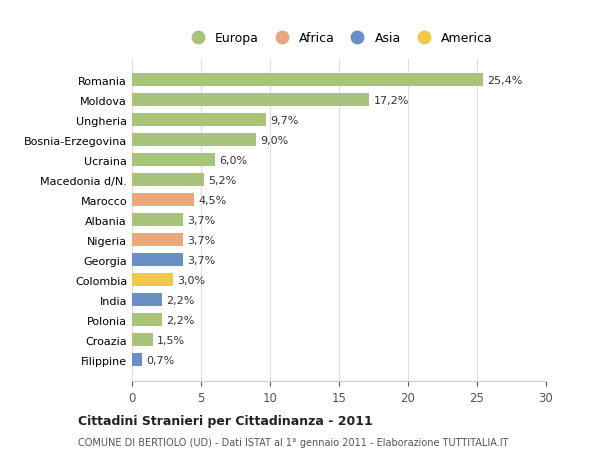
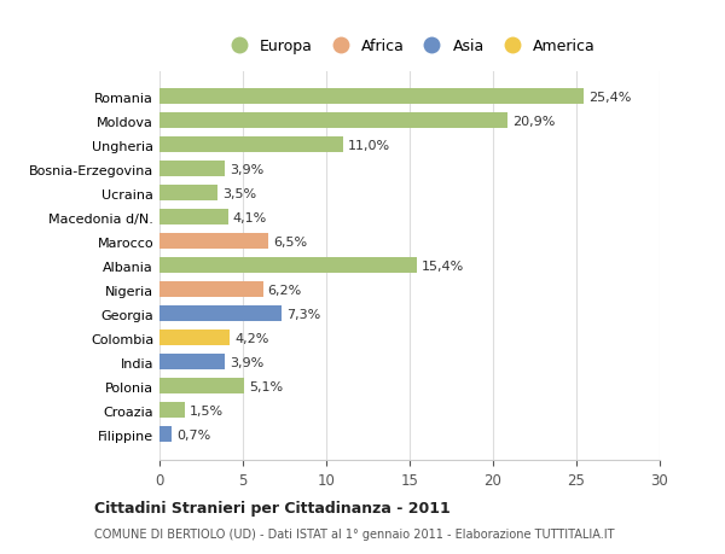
Moldova: 17,2% -> 20,9%
Ungheria: 9,7% -> 11,0%
Bosnia-Erzegovina: 9,0% -> 3,9%
Ucraina: 6,0% -> 3,5%
Macedonia d/N.: 5,2% -> 4,1%
Marocco: 4,5% -> 6,5%
Albania: 3,7% -> 15,4%
Nigeria: 3,7% -> 6,2%
Georgia: 3,7% -> 7,3%
Colombia: 3,0% -> 4,2%
India: 2,2% -> 3,9%
Polonia: 2,2% -> 5,1%
